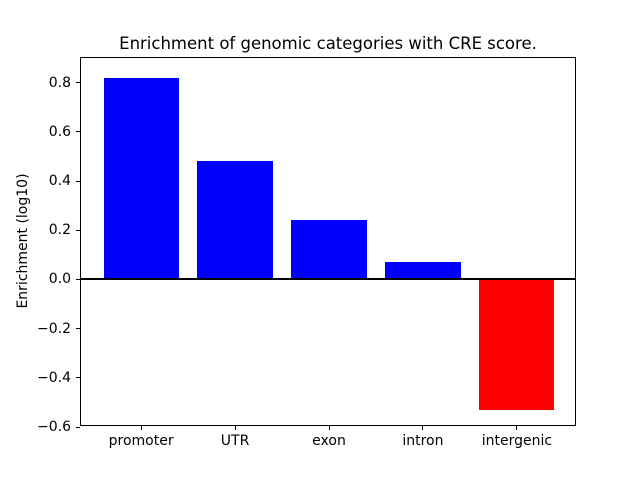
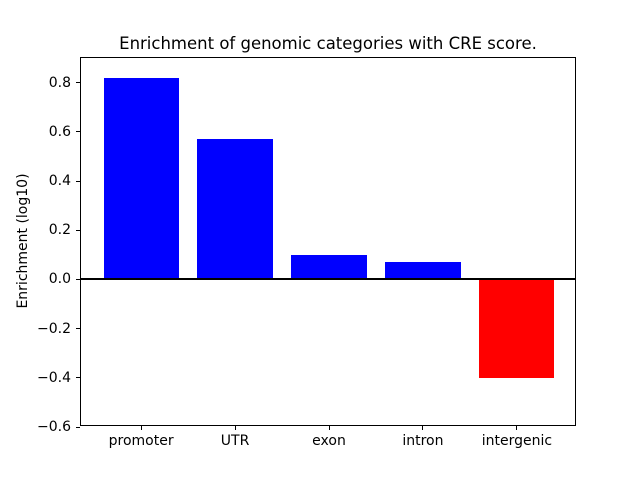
UTR: 0.48 -> 0.57
exon: 0.24 -> 0.10
intergenic: -0.53 -> -0.40
